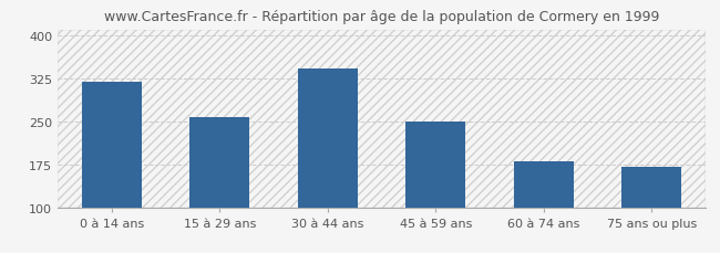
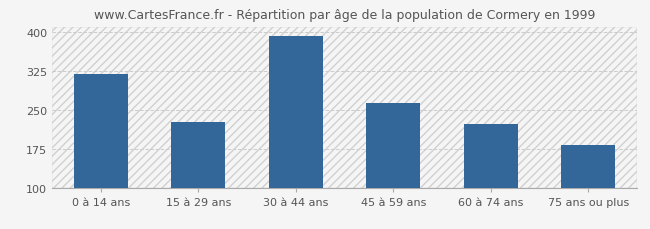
15 à 29 ans: 258 -> 226
30 à 44 ans: 342 -> 392
45 à 59 ans: 250 -> 262
60 à 74 ans: 181 -> 222
75 ans ou plus: 170 -> 182
